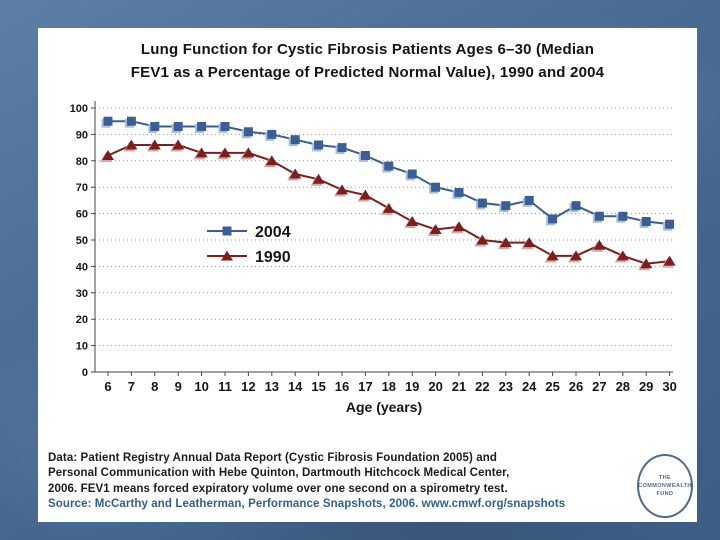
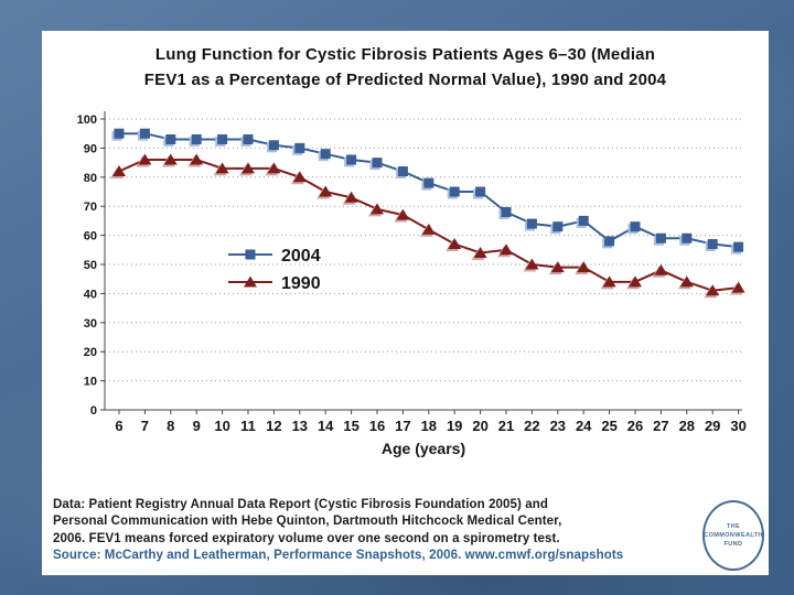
2004/20: 70 -> 75
